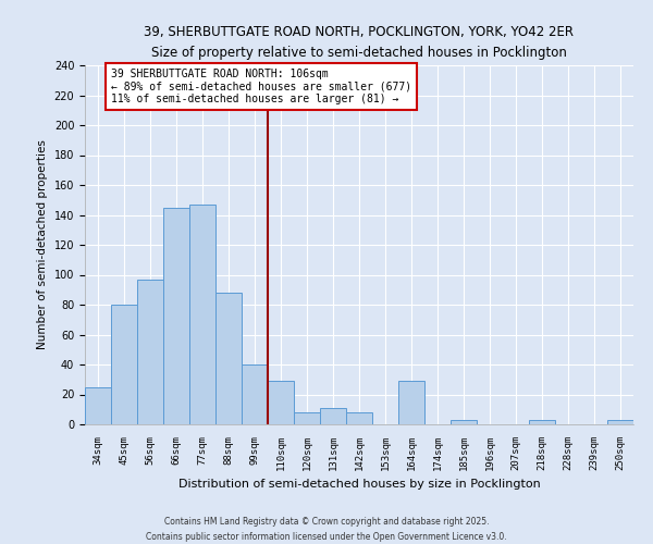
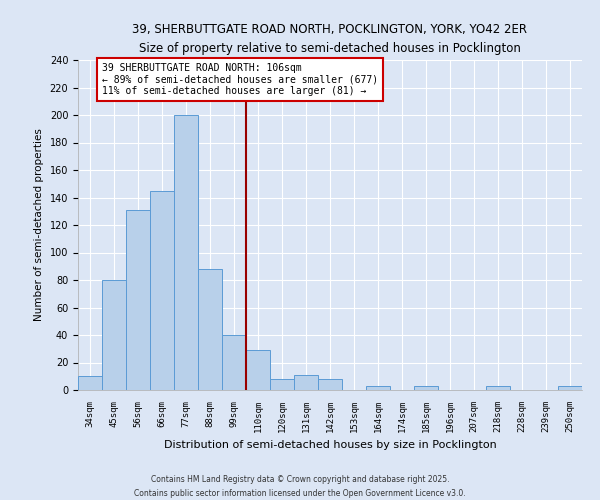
34sqm: 25 -> 10
56sqm: 97 -> 131
77sqm: 147 -> 200
164sqm: 29 -> 3
